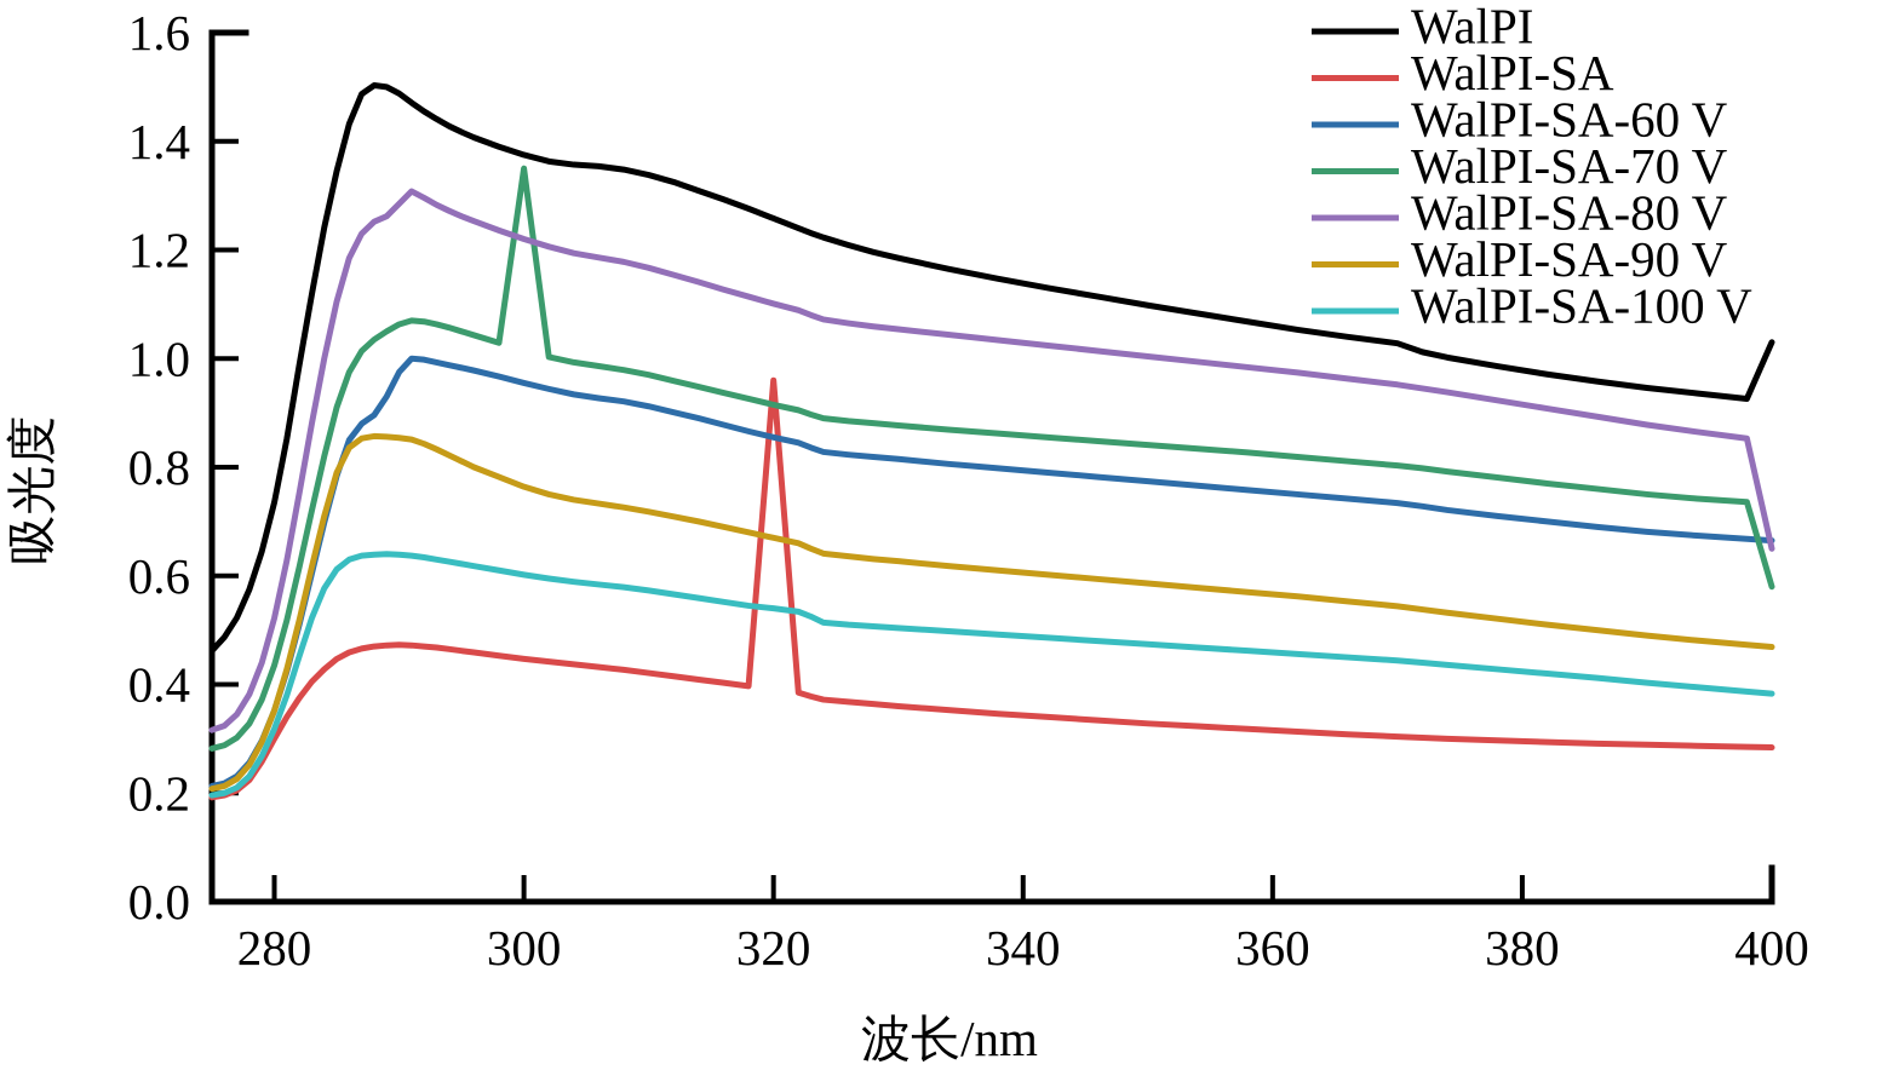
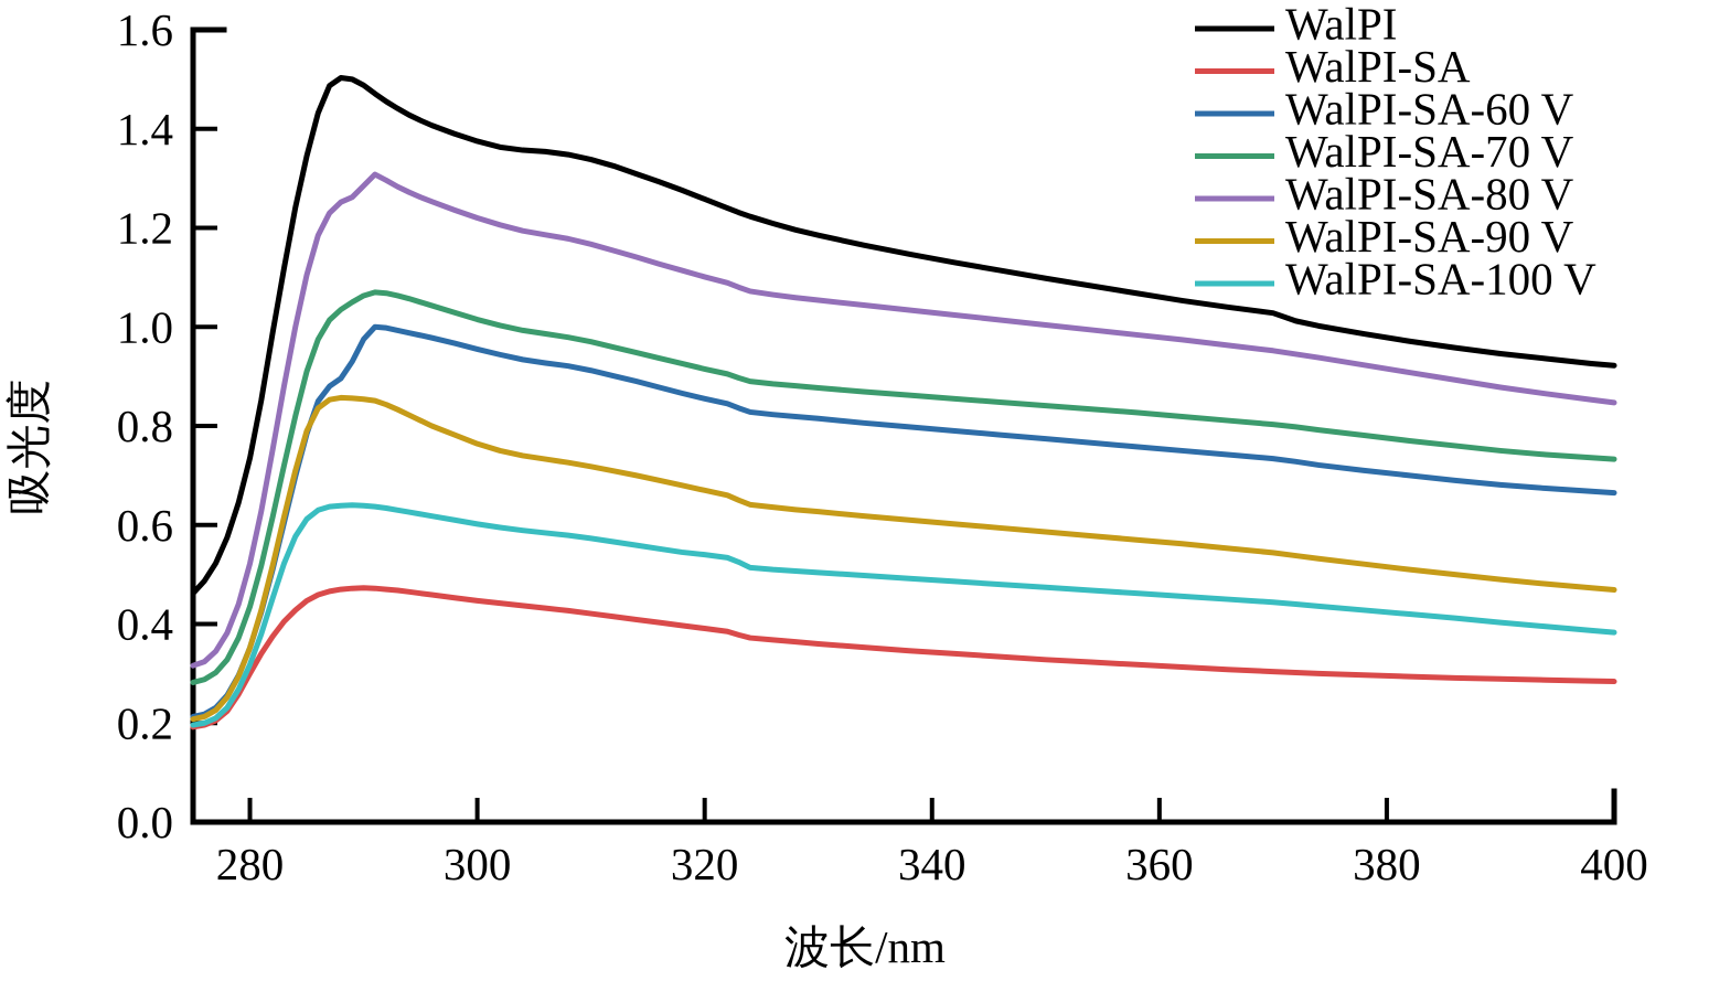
WalPI-SA-70 V/300: 1.35 -> 1.01
WalPI-SA/320: 0.96 -> 0.39
WalPI/400: 1.03 -> 0.92
WalPI-SA-70 V/400: 0.58 -> 0.73
WalPI-SA-80 V/400: 0.65 -> 0.85
